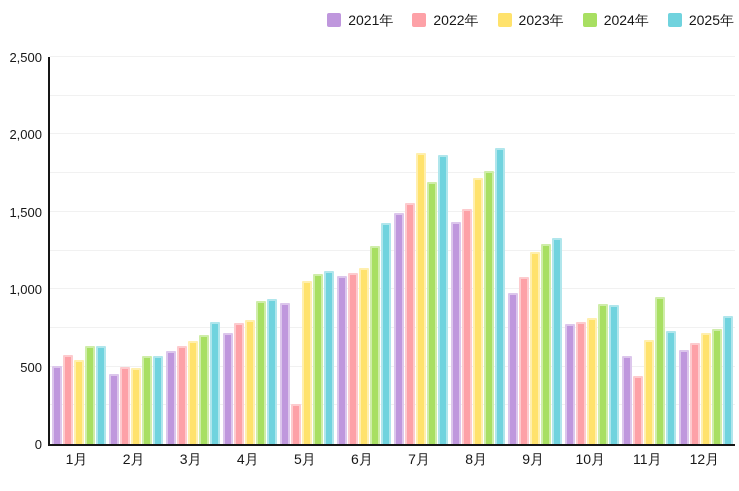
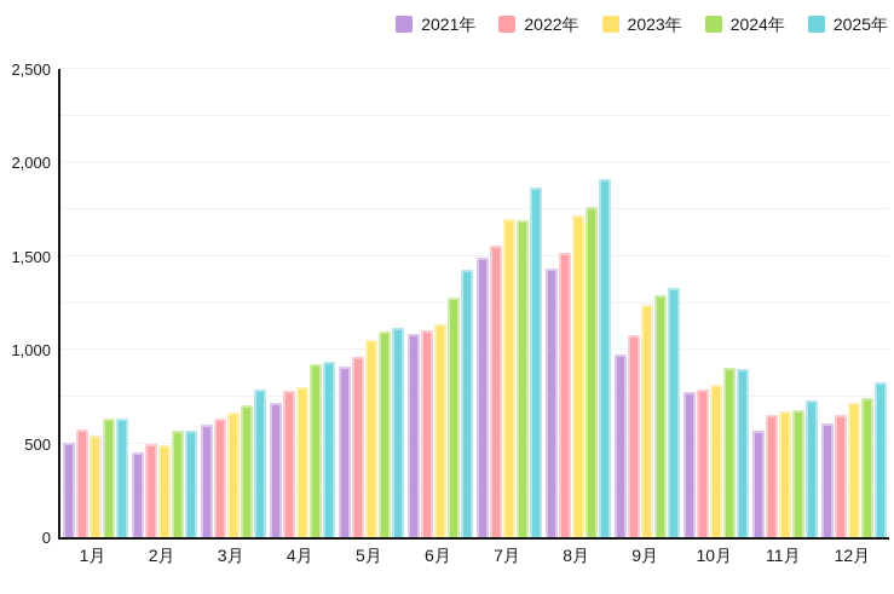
2022年/5月: 260 -> 960
2023年/7月: 1880 -> 1700
2022年/11月: 440 -> 650
2024年/11月: 950 -> 680
